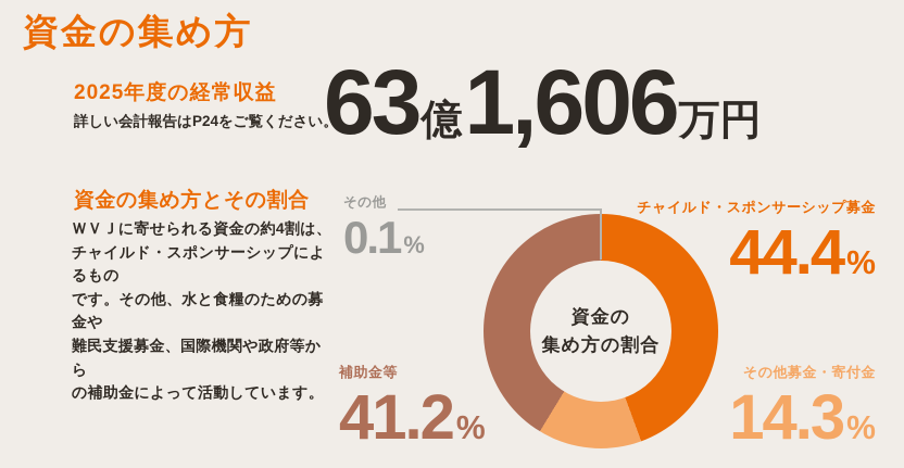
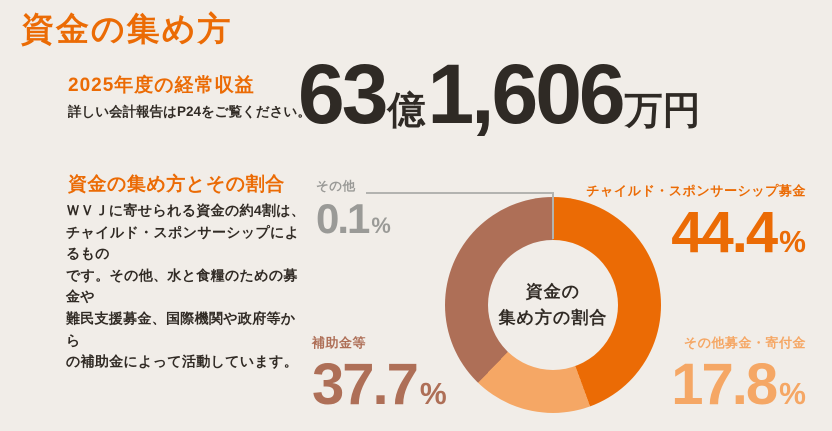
その他募金・寄付金: 14.3 -> 17.8
補助金等: 41.2 -> 37.7
